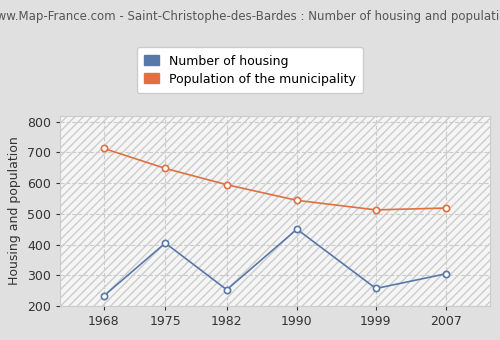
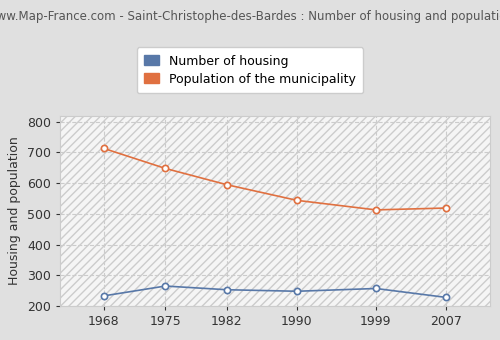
Number of housing/1975: 405 -> 265
Number of housing/1990: 450 -> 248
Number of housing/2007: 305 -> 228
